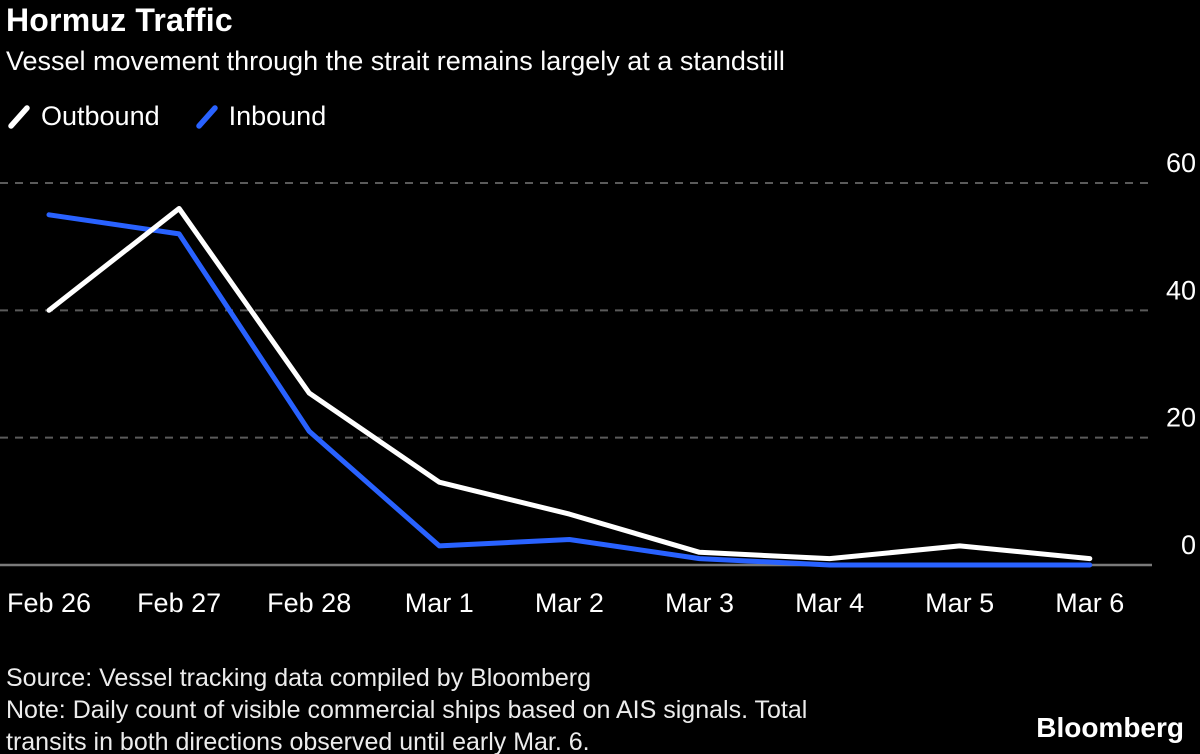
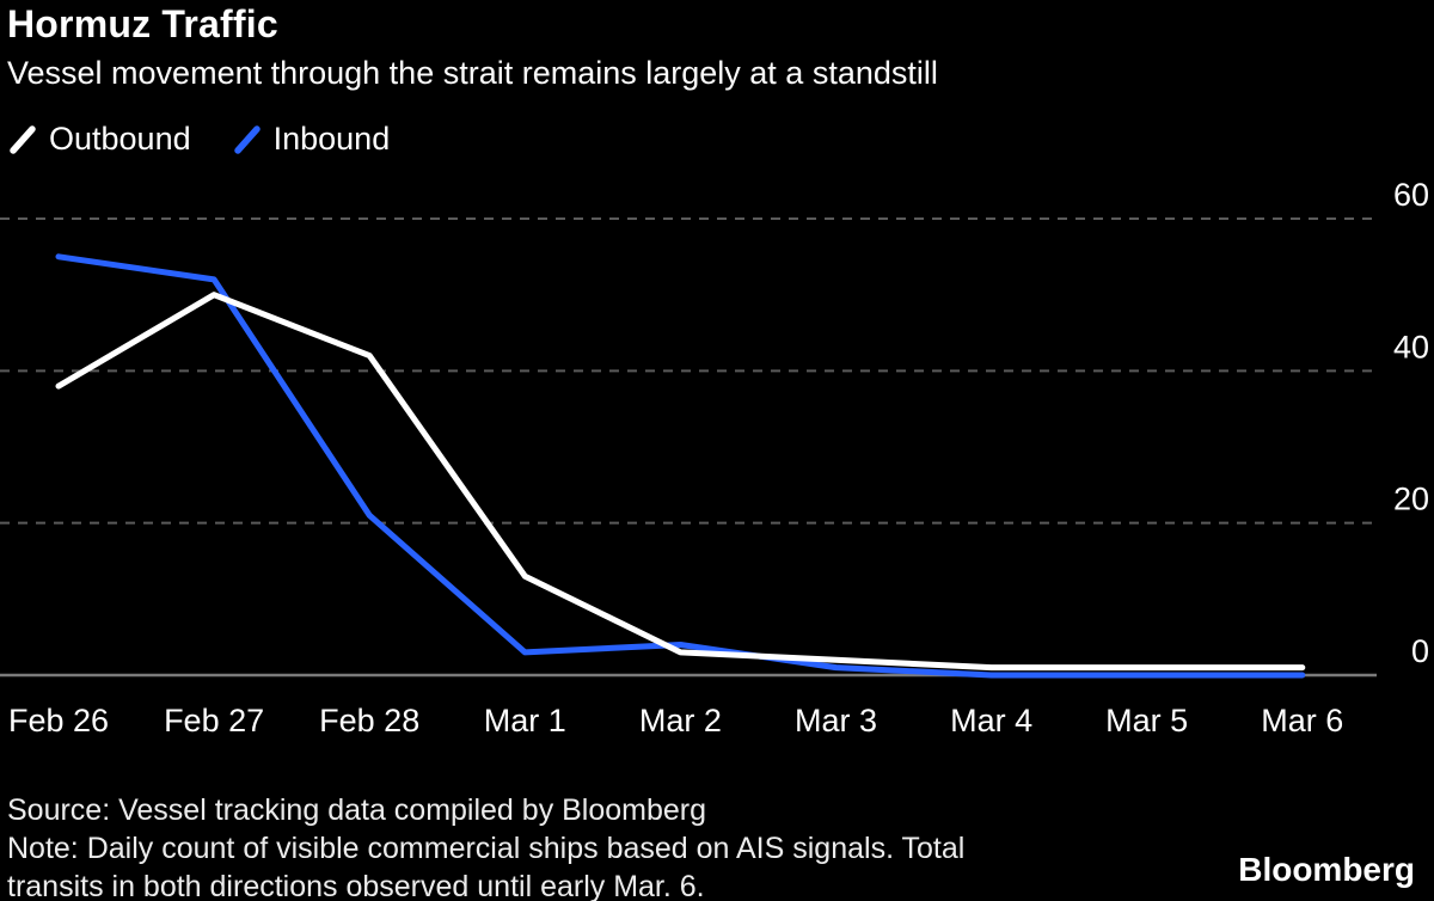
Outbound/Feb 26: 40 -> 38
Outbound/Feb 27: 56 -> 50
Outbound/Feb 28: 27 -> 42
Outbound/Mar 2: 8 -> 3
Outbound/Mar 5: 3 -> 1
